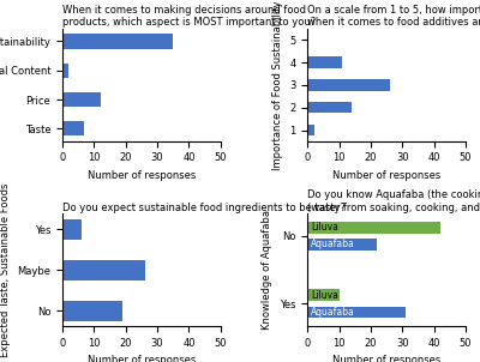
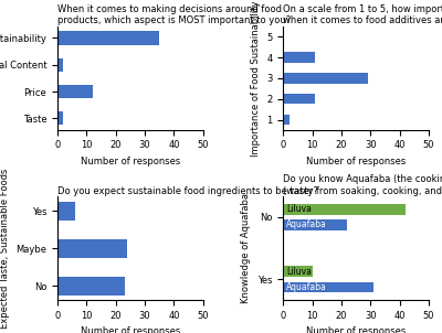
Taste: 7 -> 2
3: 26 -> 29
2: 14 -> 11
Do you expect sustainable food ingredients to be tasty?/Maybe: 26 -> 24
Do you expect sustainable food ingredients to be tasty?/No: 19 -> 23
